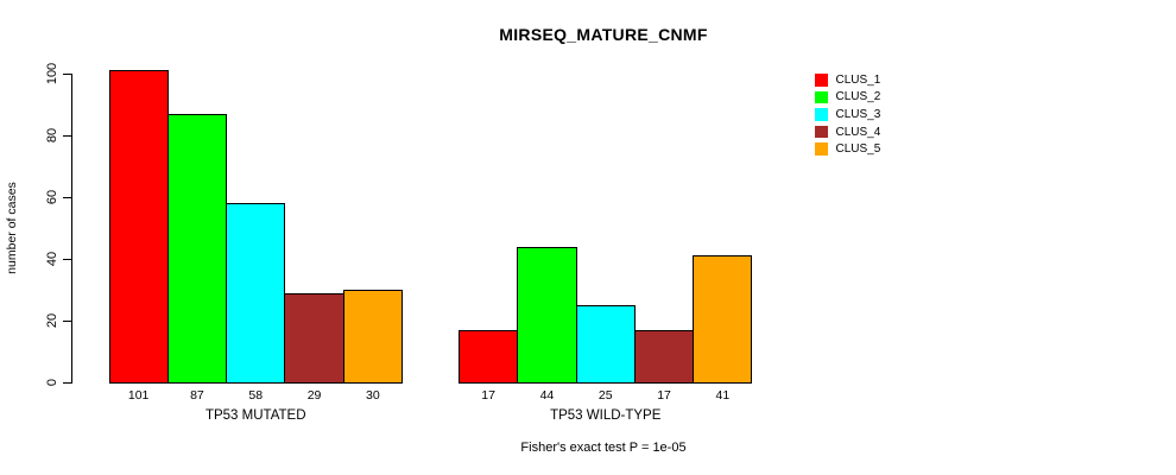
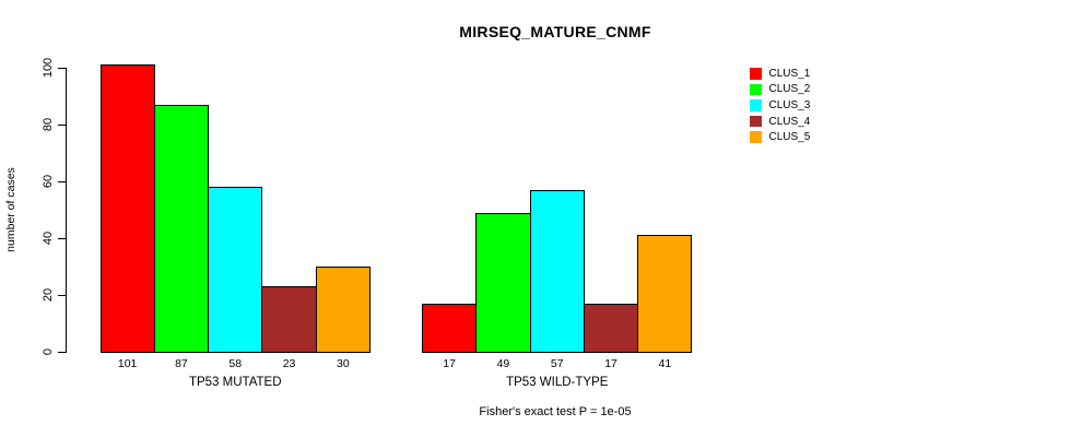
CLUS_4/TP53 MUTATED: 29 -> 23
CLUS_2/TP53 WILD-TYPE: 44 -> 49
CLUS_3/TP53 WILD-TYPE: 25 -> 57
